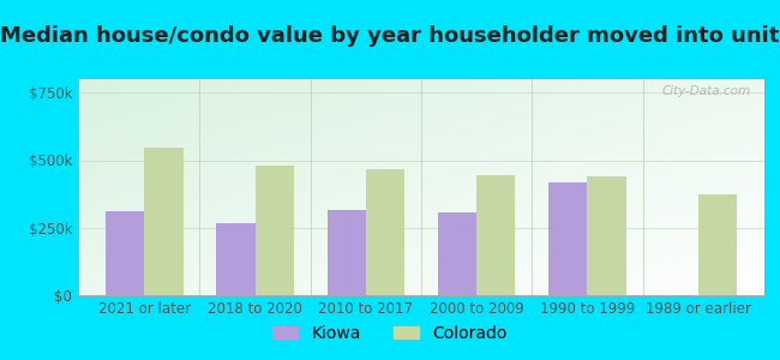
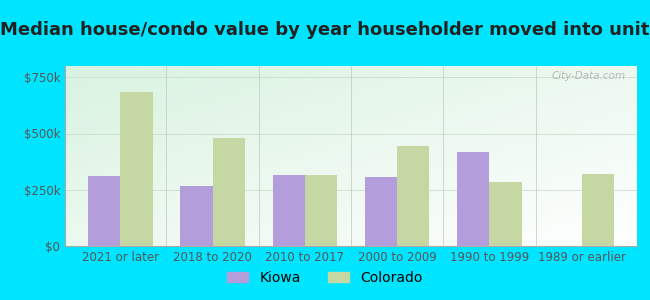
Colorado/2021 or later: $545k -> $685k
Colorado/2010 to 2017: $465k -> $315k
Colorado/1990 to 1999: $440k -> $285k
Colorado/1989 or earlier: $375k -> $320k
